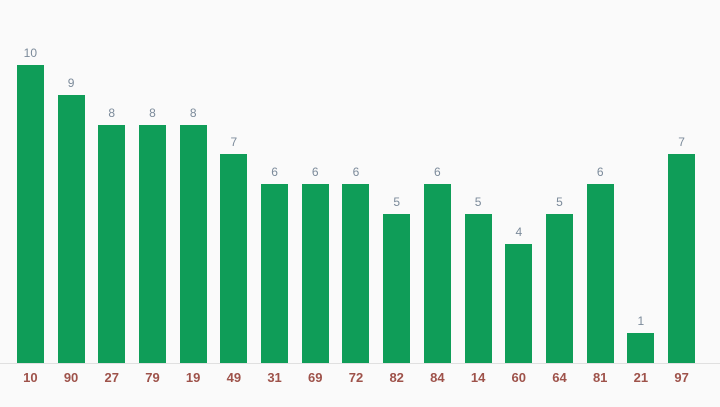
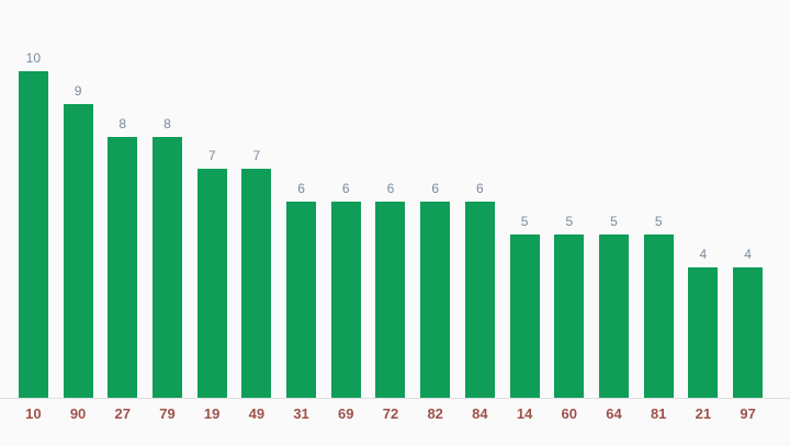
19: 8 -> 7
82: 5 -> 6
60: 4 -> 5
81: 6 -> 5
21: 1 -> 4
97: 7 -> 4
